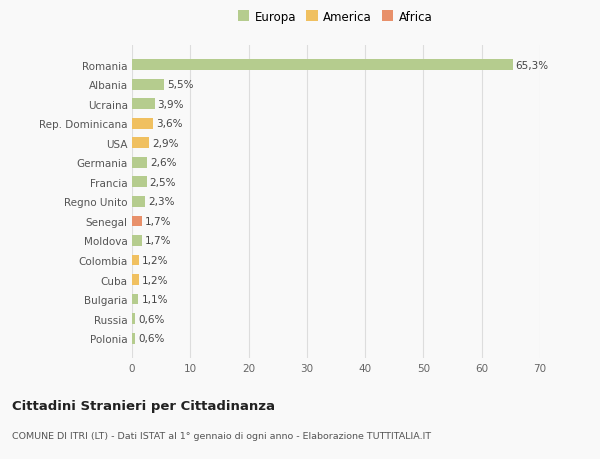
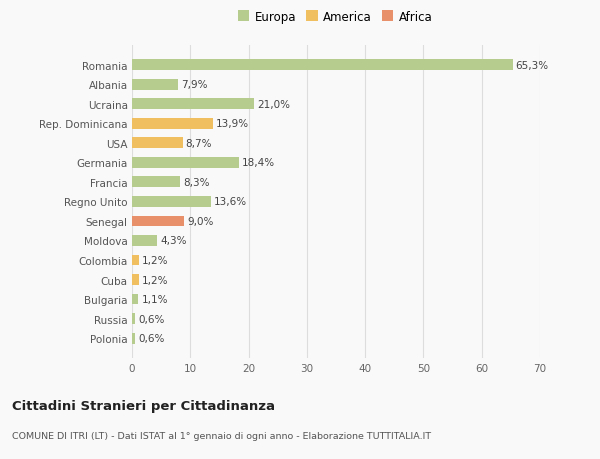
Albania: 5,5% -> 7,9%
Ucraina: 3,9% -> 21,0%
Rep. Dominicana: 3,6% -> 13,9%
USA: 2,9% -> 8,7%
Germania: 2,6% -> 18,4%
Francia: 2,5% -> 8,3%
Regno Unito: 2,3% -> 13,6%
Senegal: 1,7% -> 9,0%
Moldova: 1,7% -> 4,3%
